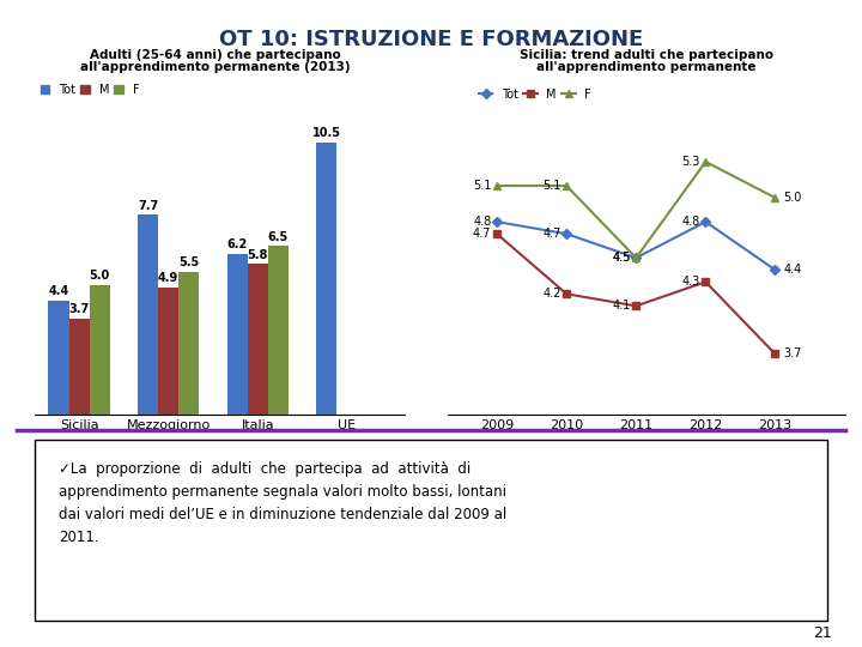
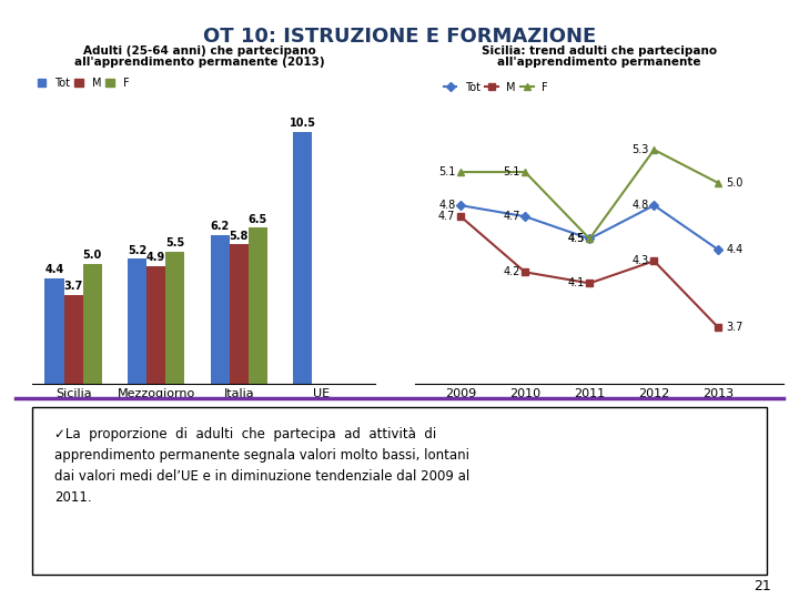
Tot/Mezzogiorno: 7.7 -> 5.2
